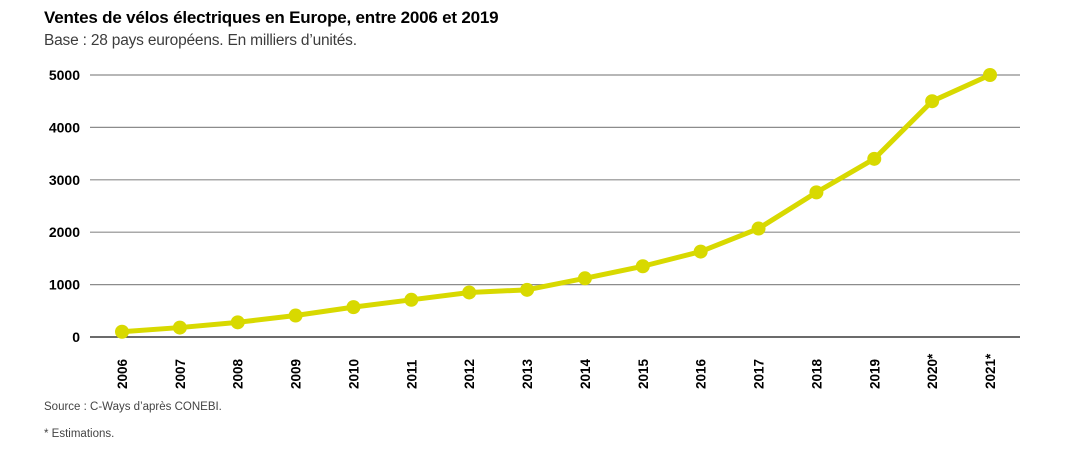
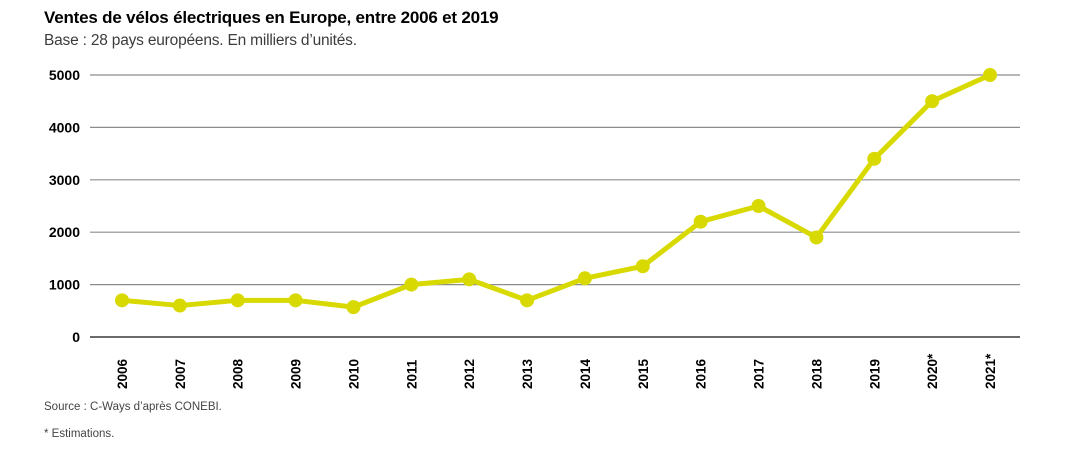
2006: 100 -> 700
2007: 200 -> 600
2008: 300 -> 700
2009: 400 -> 700
2011: 700 -> 1000
2012: 800 -> 1100
2013: 900 -> 700
2016: 1600 -> 2200
2017: 2100 -> 2500
2018: 2800 -> 1900
